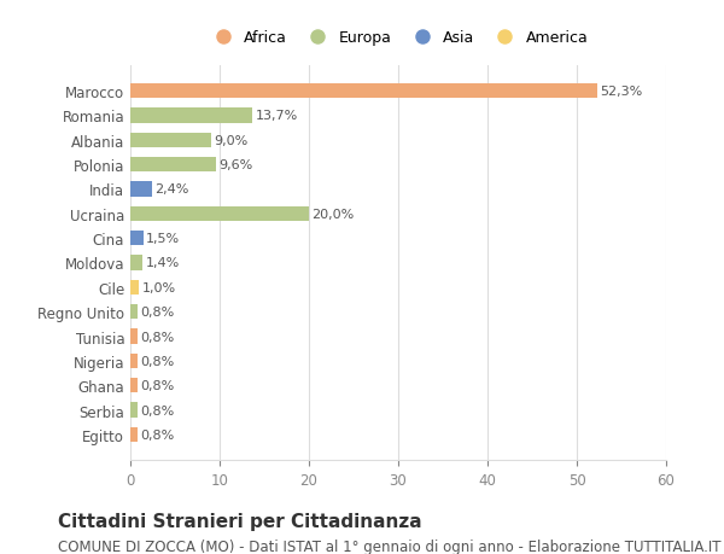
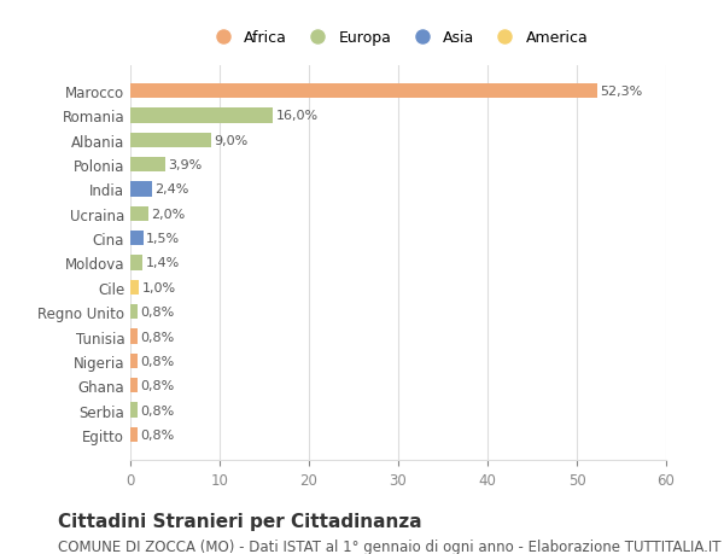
Romania: 13,7% -> 16,0%
Polonia: 9,6% -> 3,9%
Ucraina: 20,0% -> 2,0%
